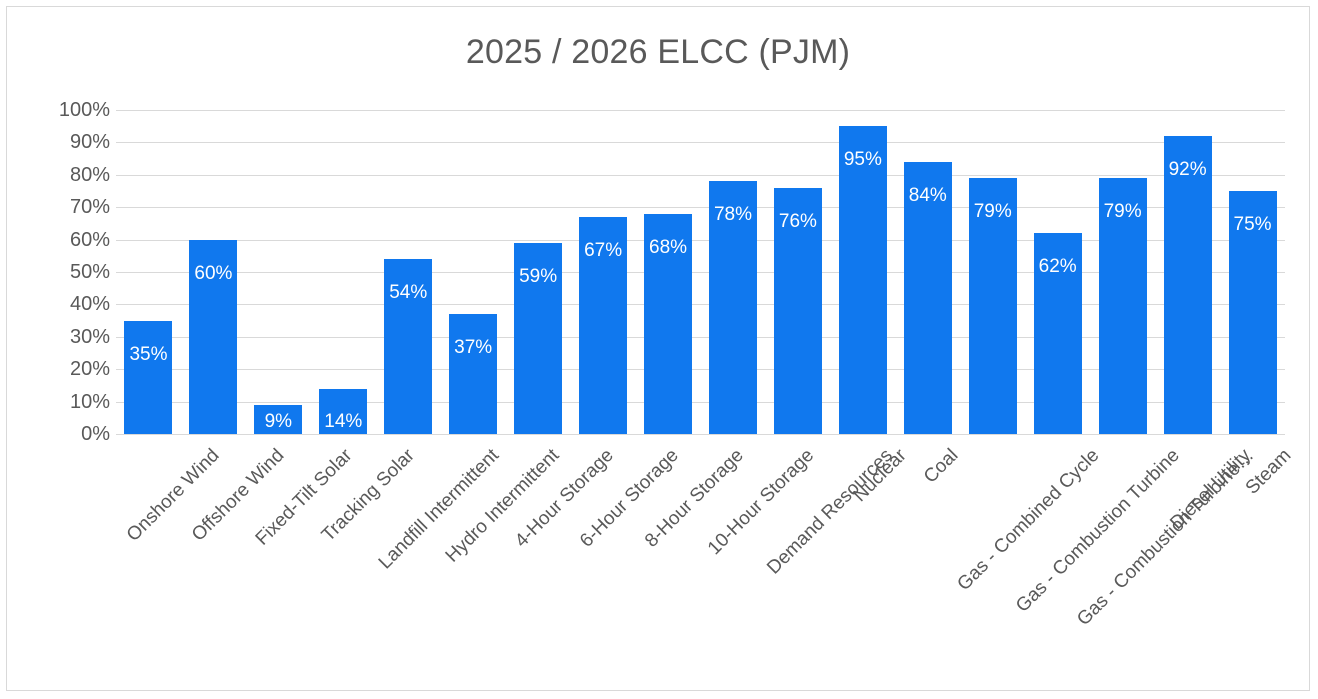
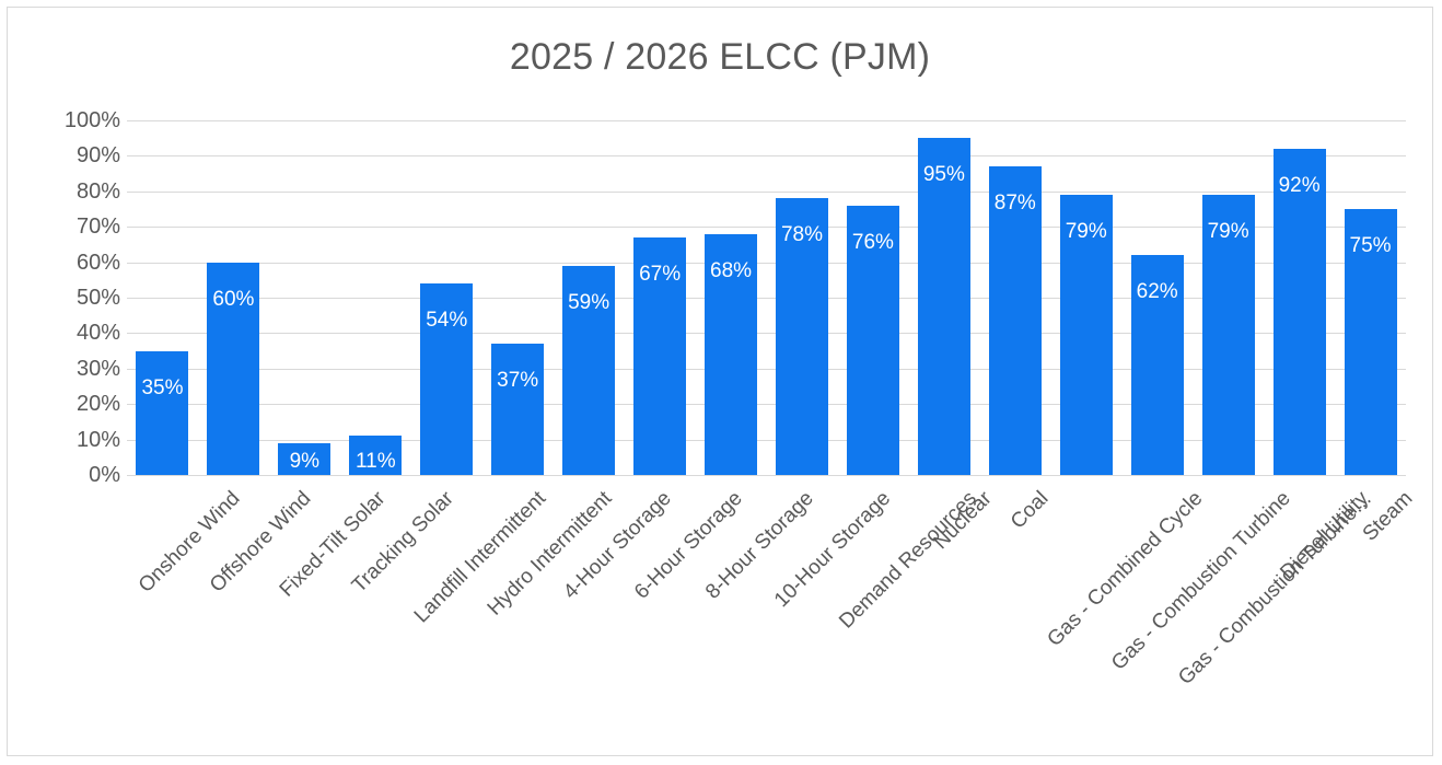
Tracking Solar: 14% -> 11%
Coal: 84% -> 87%
